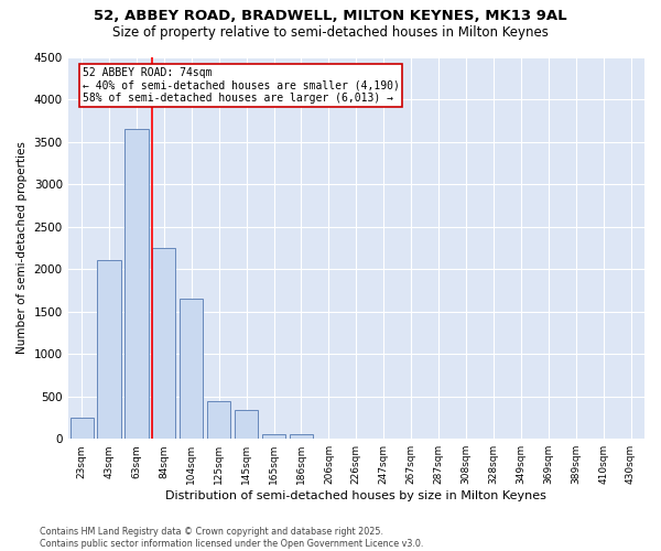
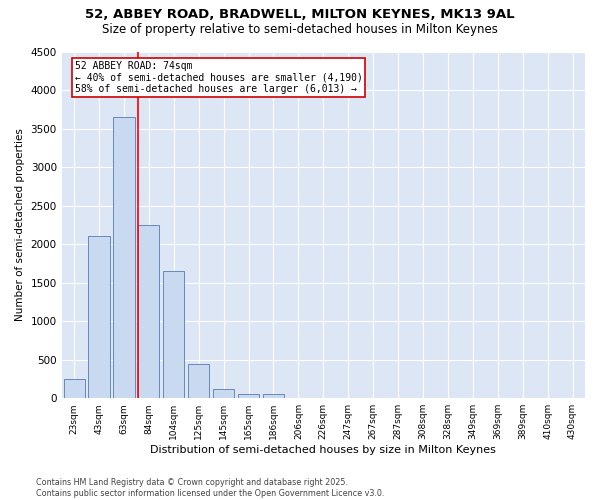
145sqm: 340 -> 120
